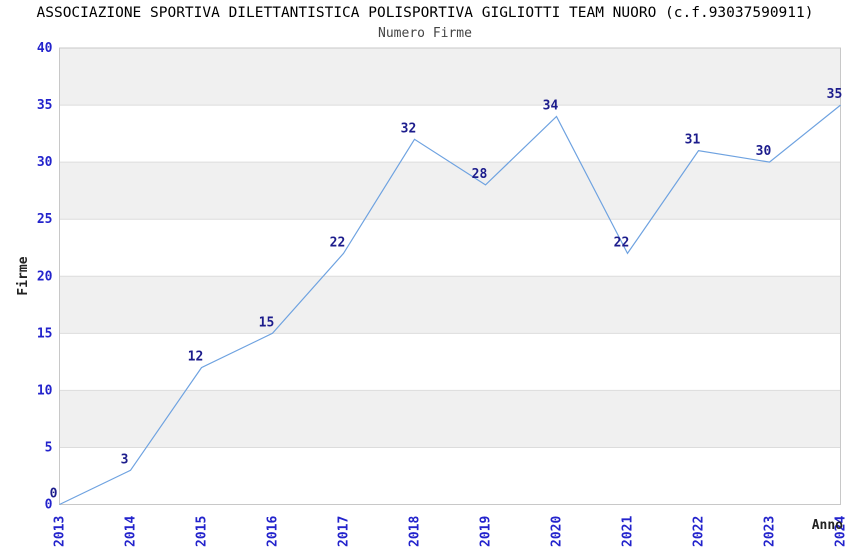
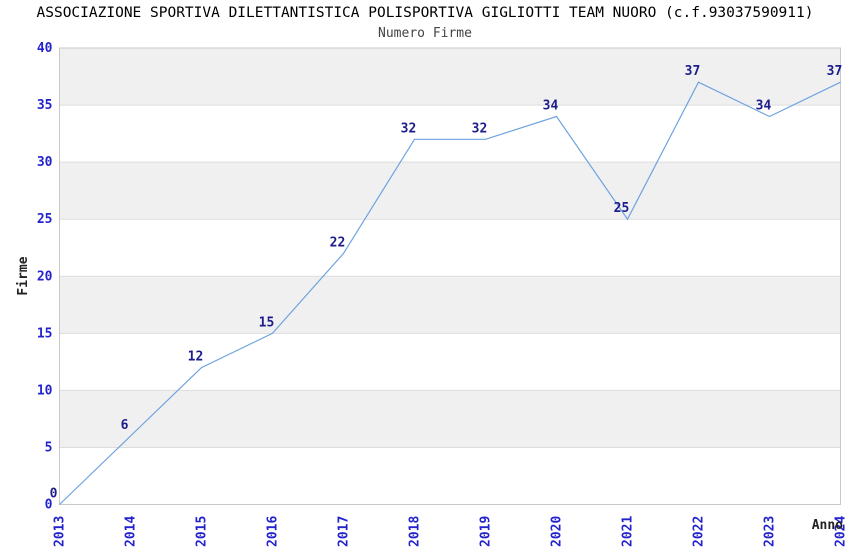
2014: 3 -> 6
2019: 28 -> 32
2021: 22 -> 25
2022: 31 -> 37
2023: 30 -> 34
2024: 35 -> 37
